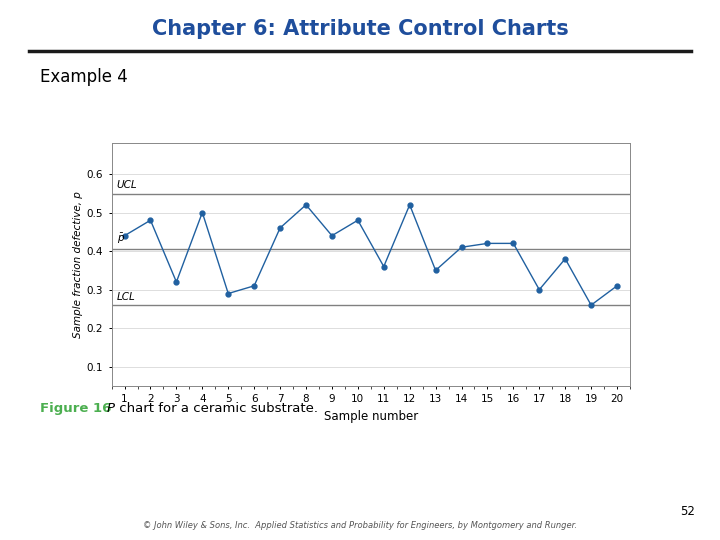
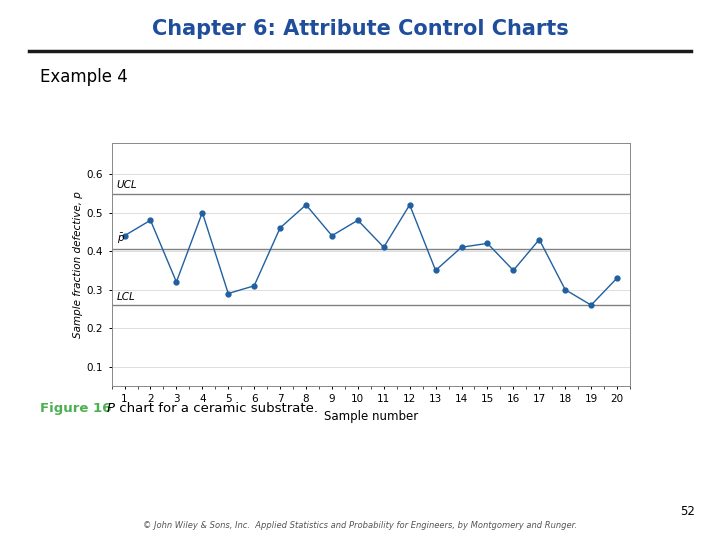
11: 0.36 -> 0.41
16: 0.42 -> 0.35
17: 0.30 -> 0.43
18: 0.38 -> 0.30
20: 0.31 -> 0.33
